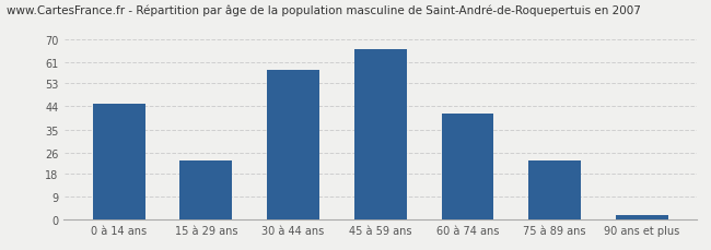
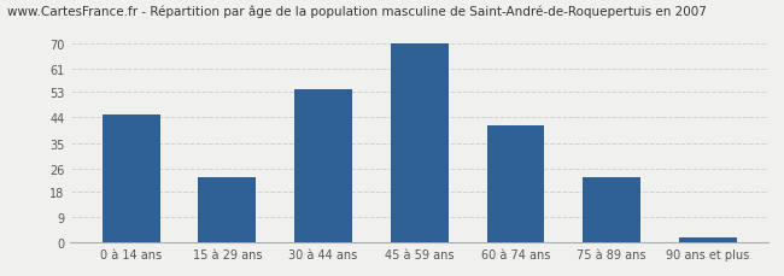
30 à 44 ans: 58 -> 54
45 à 59 ans: 66 -> 70
